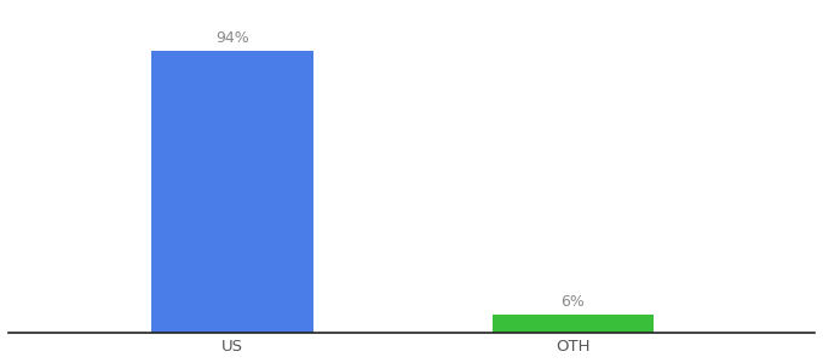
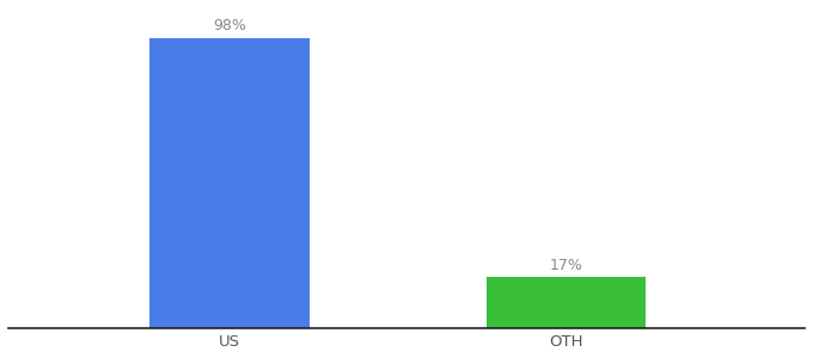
US: 94% -> 98%
OTH: 6% -> 17%
